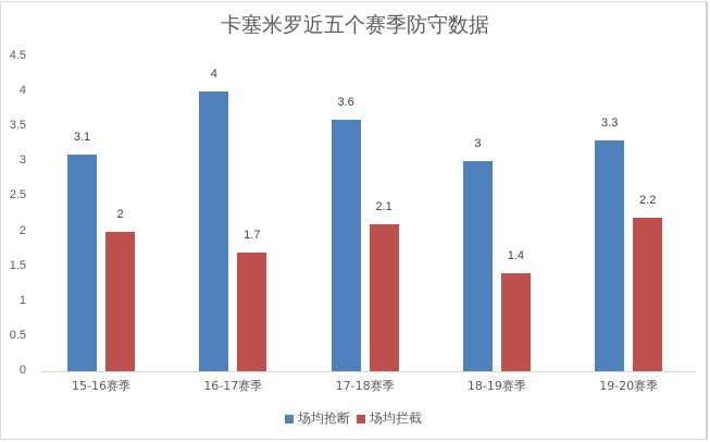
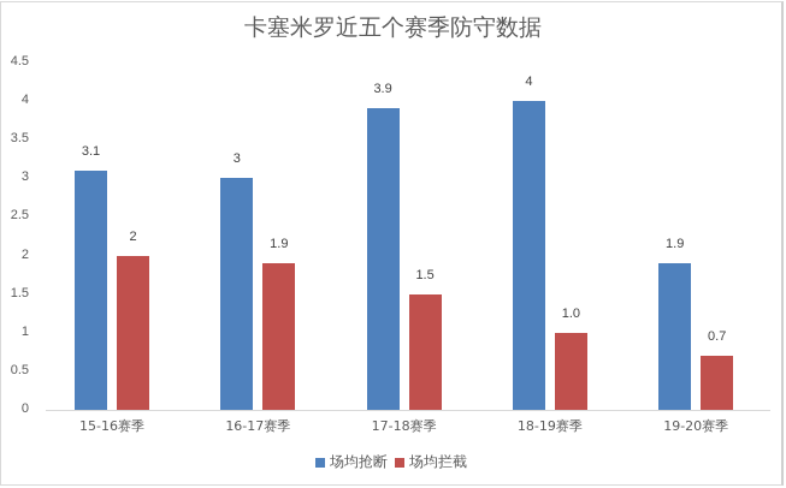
场均抢断/16-17赛季: 4 -> 3
场均拦截/16-17赛季: 1.7 -> 1.9
场均抢断/17-18赛季: 3.6 -> 3.9
场均拦截/17-18赛季: 2.1 -> 1.5
场均抢断/18-19赛季: 3 -> 4
场均拦截/18-19赛季: 1.4 -> 1.0
场均抢断/19-20赛季: 3.3 -> 1.9
场均拦截/19-20赛季: 2.2 -> 0.7
